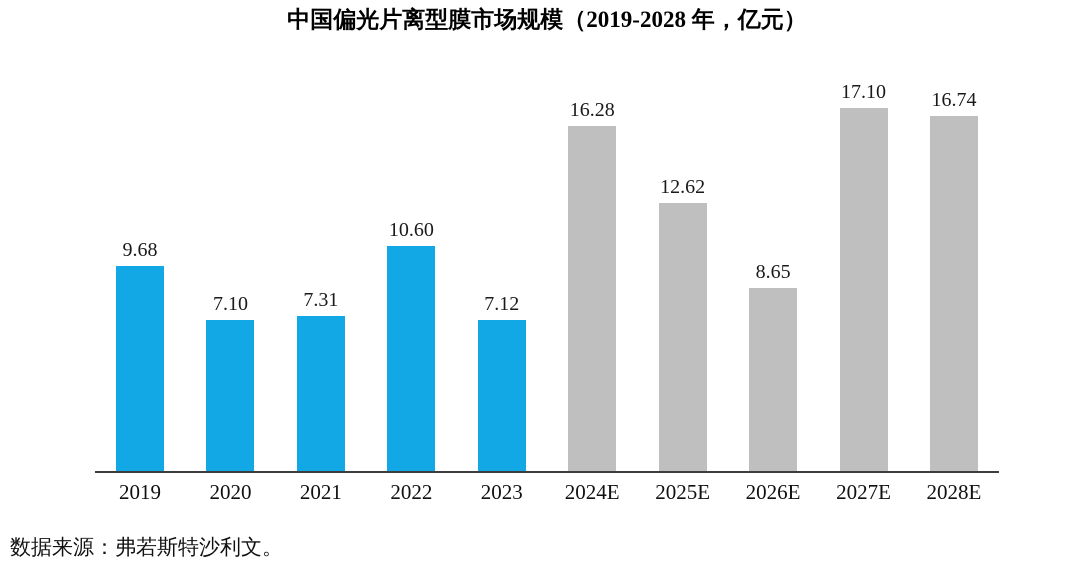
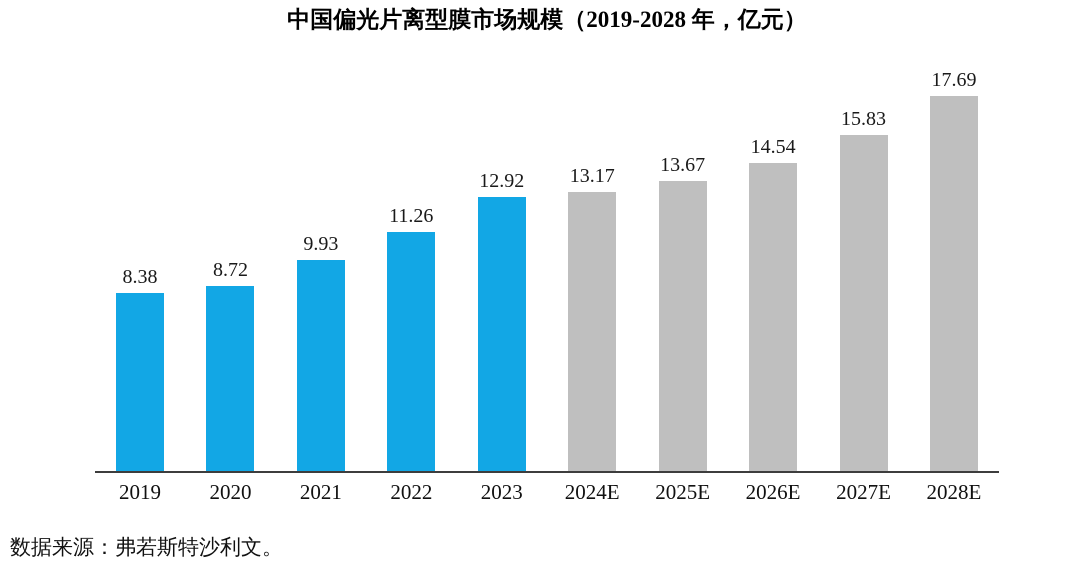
2019: 9.68 -> 8.38
2020: 7.10 -> 8.72
2021: 7.31 -> 9.93
2022: 10.60 -> 11.26
2023: 7.12 -> 12.92
2024E: 16.28 -> 13.17
2025E: 12.62 -> 13.67
2026E: 8.65 -> 14.54
2027E: 17.10 -> 15.83
2028E: 16.74 -> 17.69
